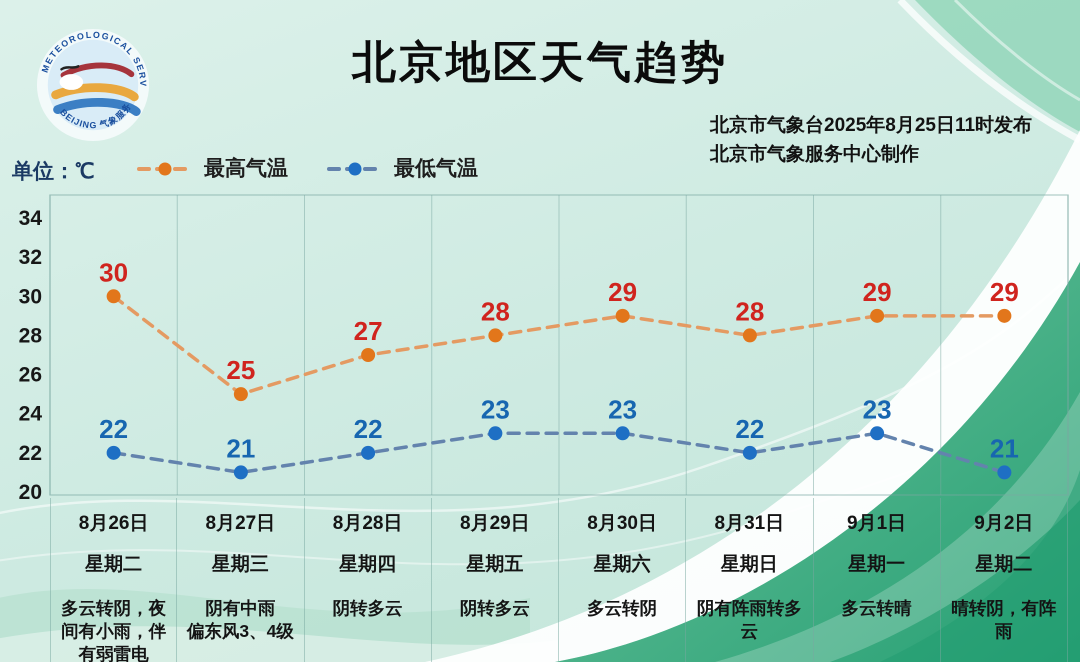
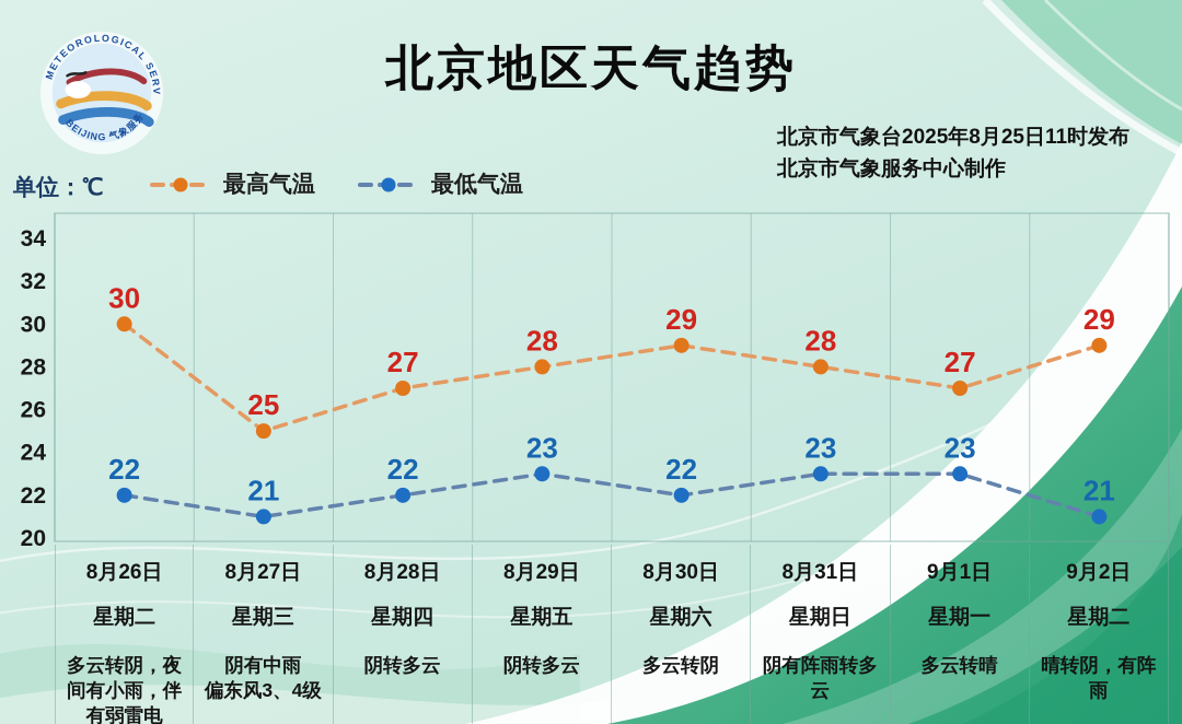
最低气温/8月30日: 23 -> 22
最低气温/8月31日: 22 -> 23
最高气温/9月1日: 29 -> 27
